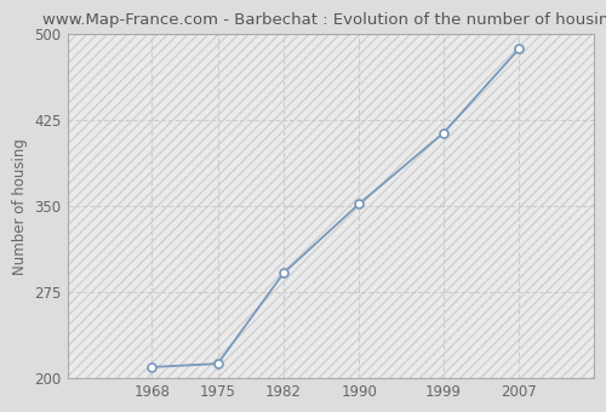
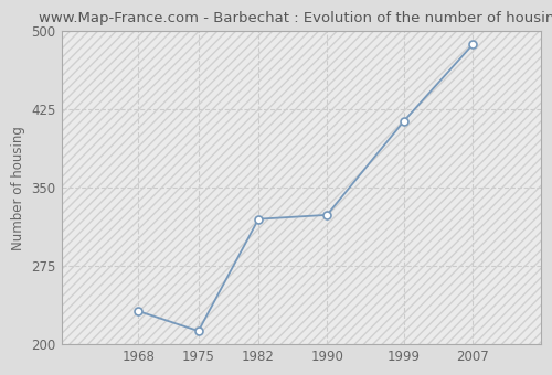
1968: 210 -> 232
1982: 292 -> 320
1990: 352 -> 324
